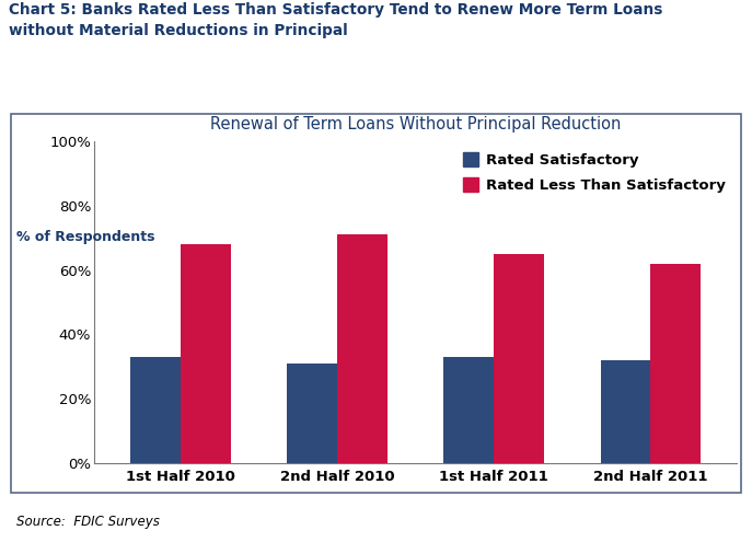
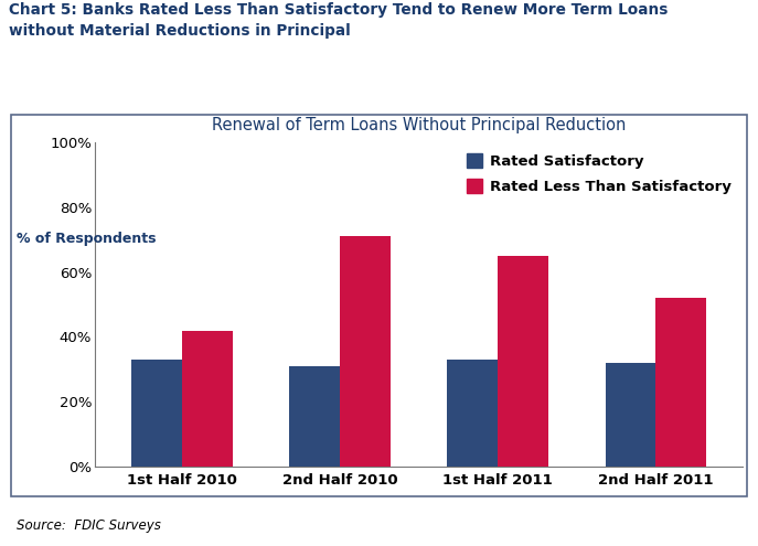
Rated Less Than Satisfactory/1st Half 2010: 68% -> 42%
Rated Less Than Satisfactory/2nd Half 2011: 62% -> 52%
